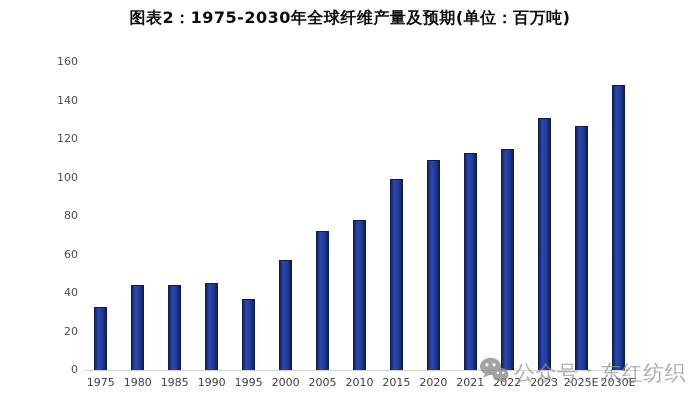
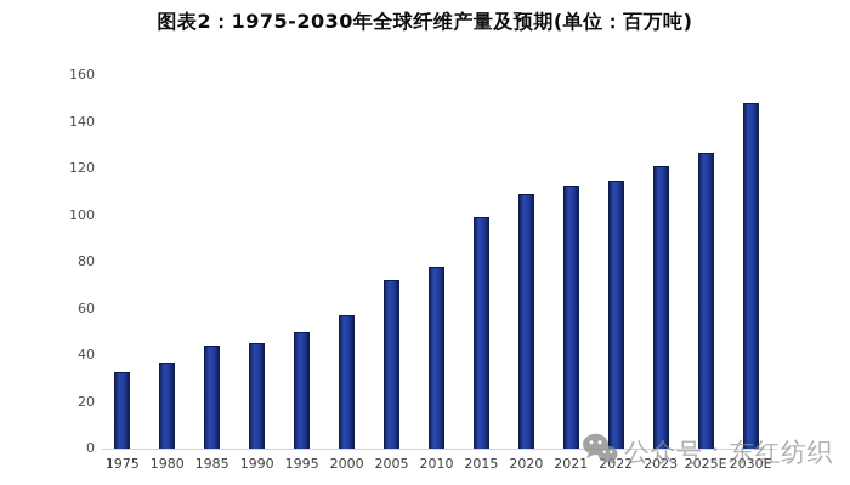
1980: 44 -> 37
1995: 37 -> 50
2023: 131 -> 121
